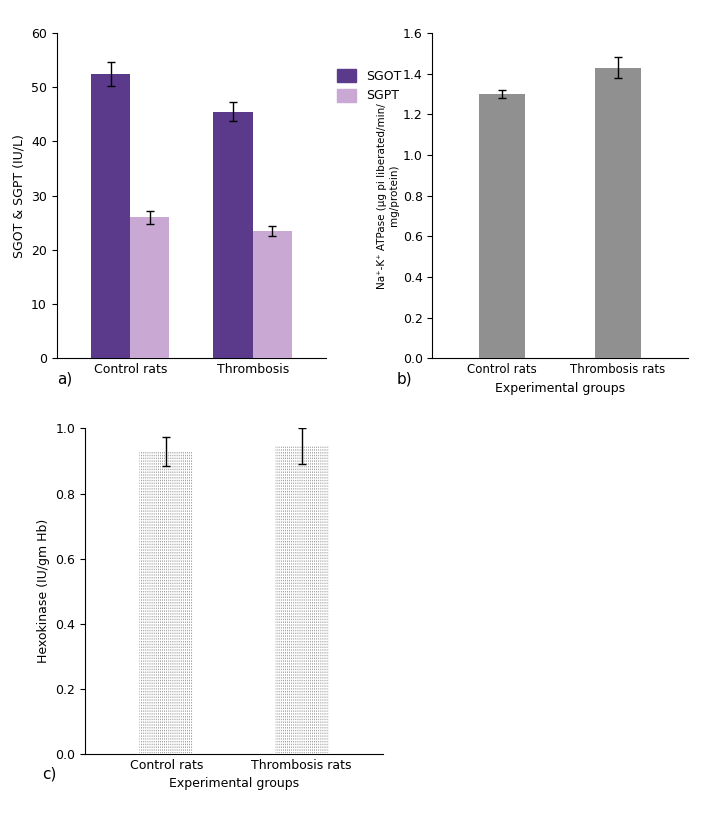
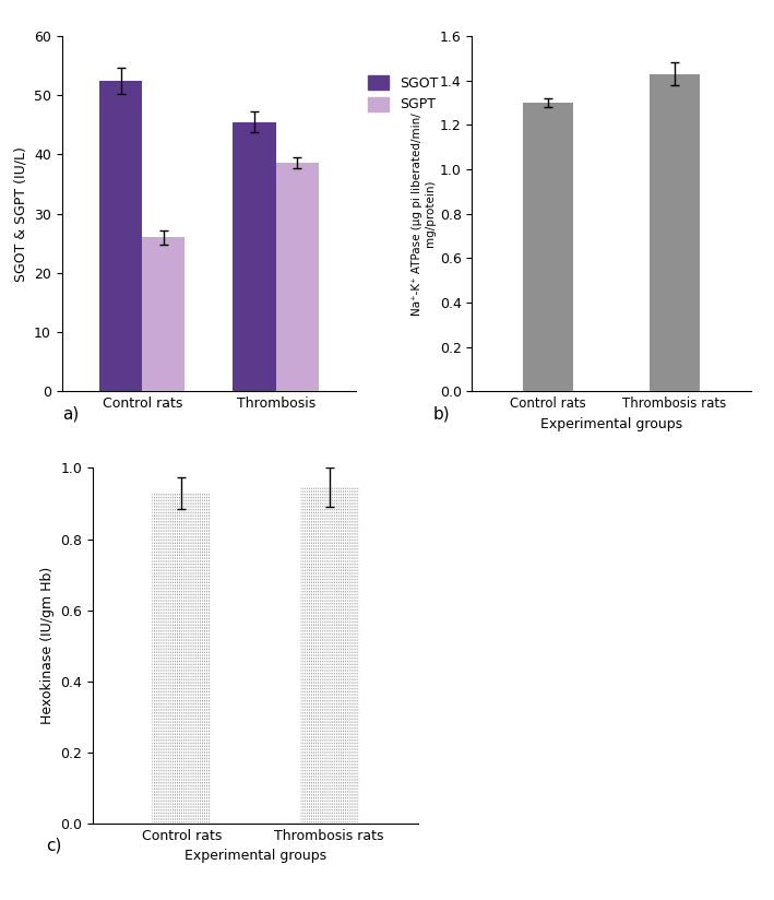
SGPT/Thrombosis: 23.5 -> 38.6
